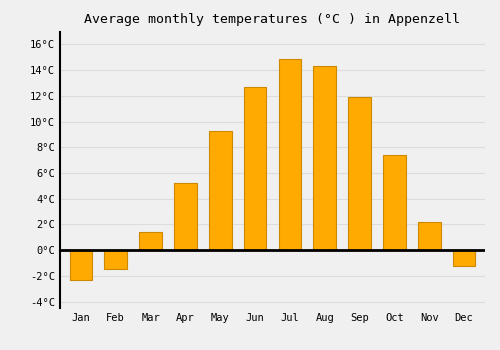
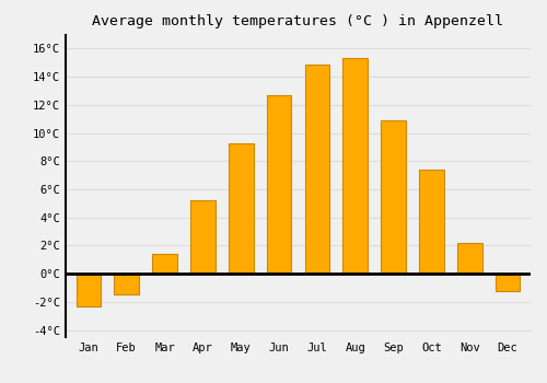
Aug: 14.3°C -> 15.3°C
Sep: 11.9°C -> 10.9°C
